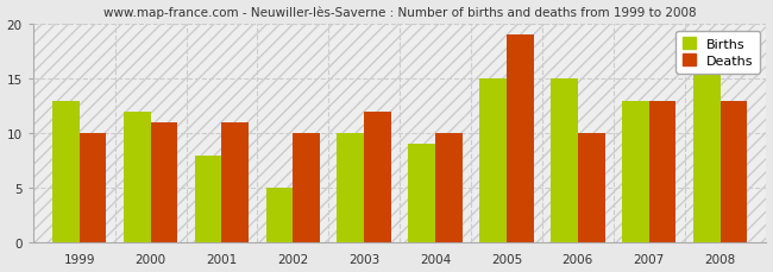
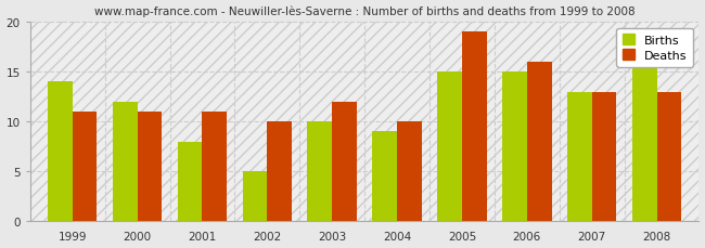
Births/1999: 13 -> 14
Deaths/1999: 10 -> 11
Deaths/2006: 10 -> 16
